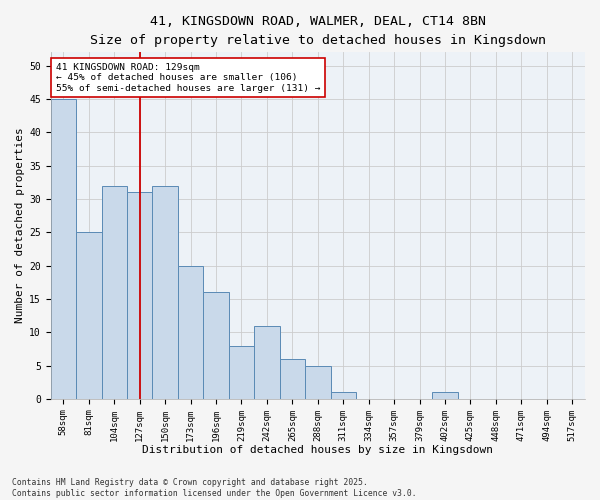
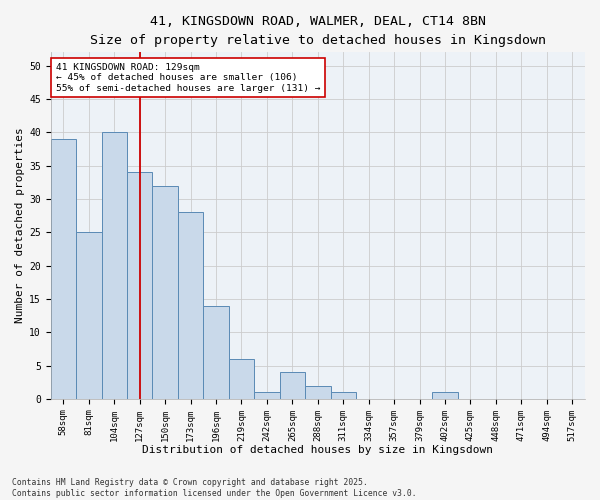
58sqm: 45 -> 39
104sqm: 32 -> 40
127sqm: 31 -> 34
173sqm: 20 -> 28
196sqm: 16 -> 14
219sqm: 8 -> 6
242sqm: 11 -> 1
265sqm: 6 -> 4
288sqm: 5 -> 2
